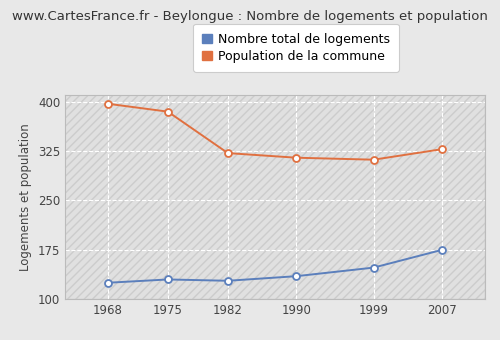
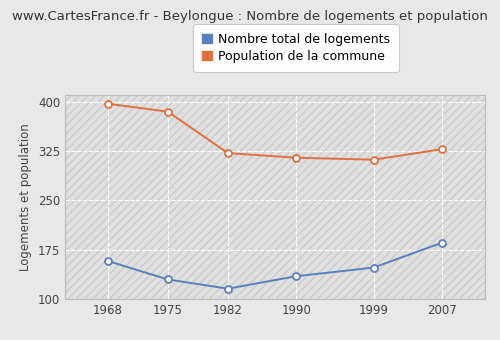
Nombre total de logements/1968: 125 -> 158
Nombre total de logements/1982: 128 -> 116
Nombre total de logements/2007: 175 -> 186
